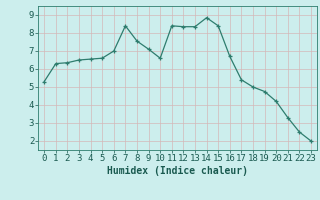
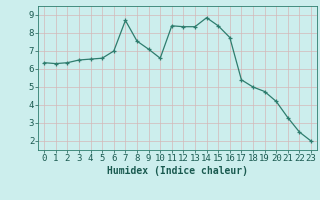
0: 5.3 -> 6.3
7: 8.4 -> 8.7
16: 6.7 -> 7.8
